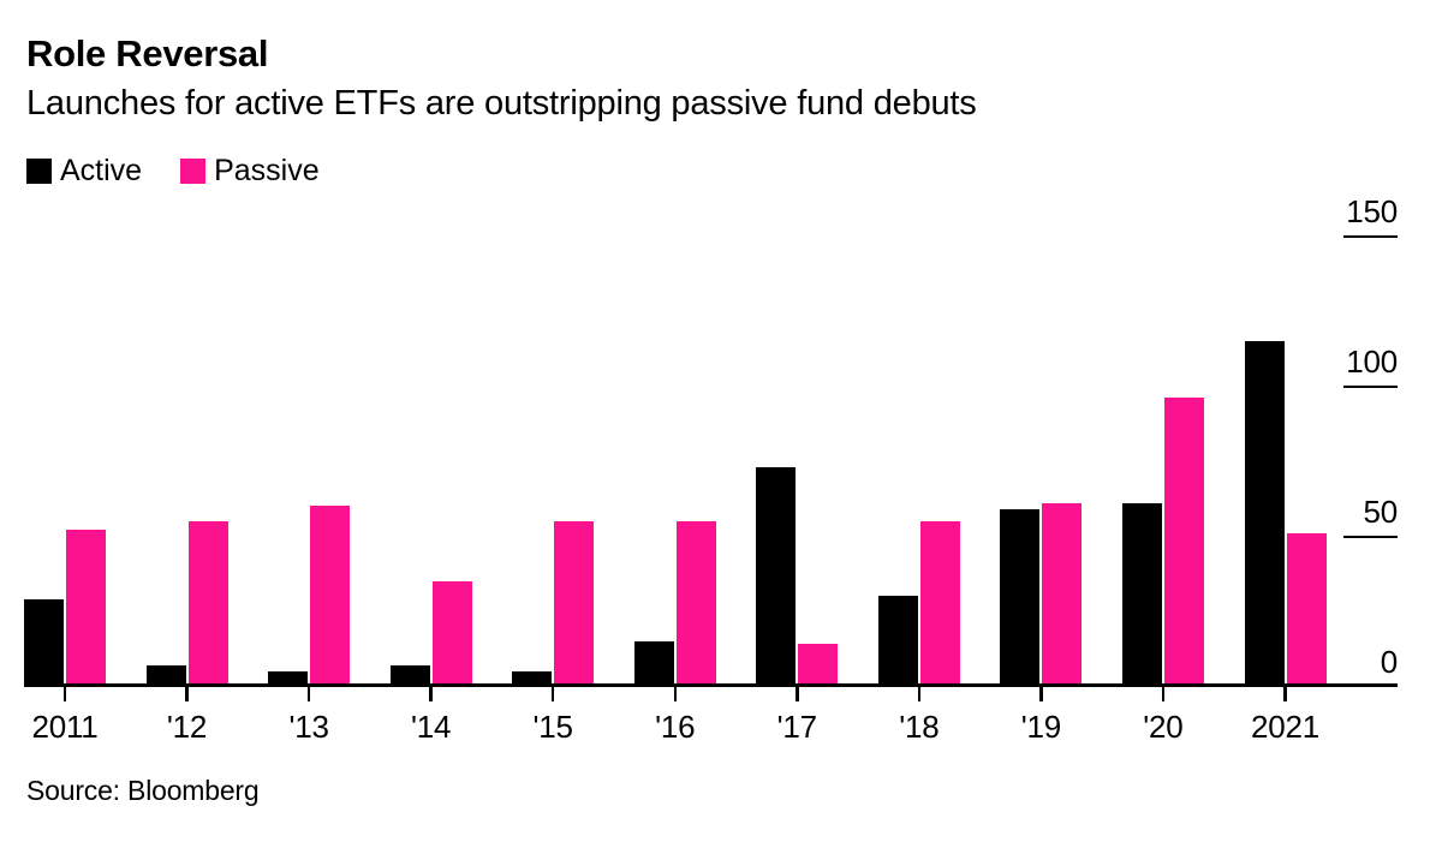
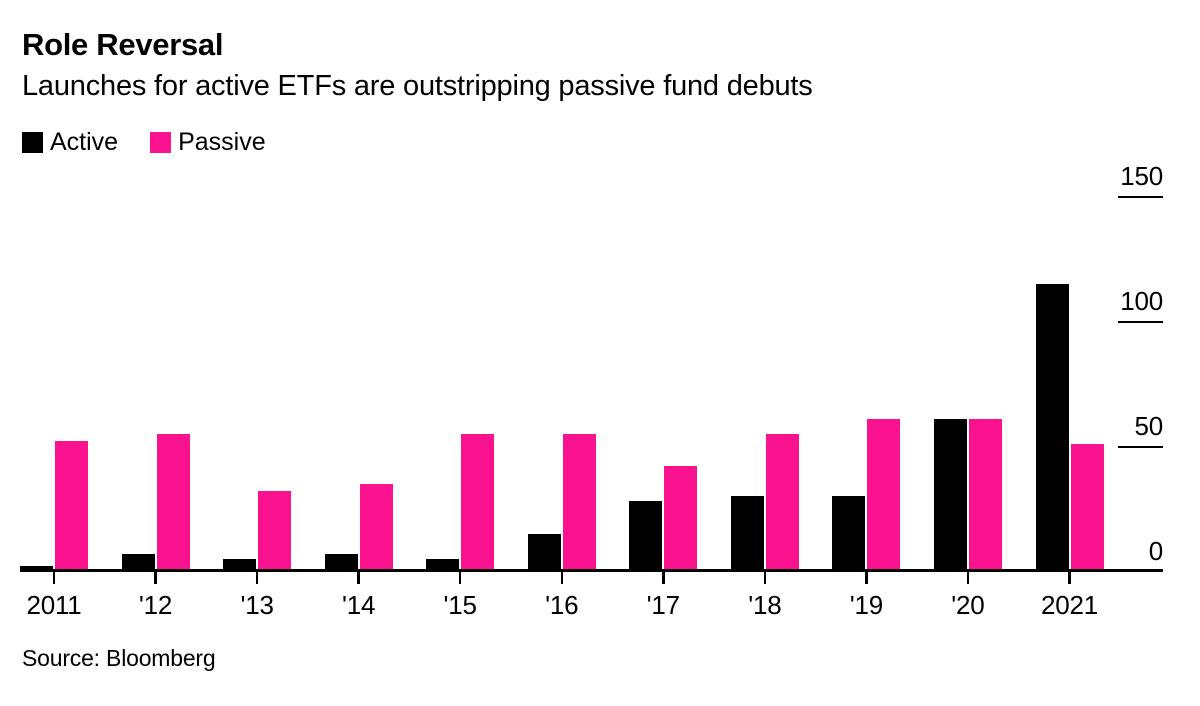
Active/2011: 29 -> 2
Passive/'13: 60 -> 32
Active/'17: 73 -> 28
Passive/'17: 14 -> 42
Active/'19: 59 -> 30
Passive/'20: 96 -> 61
